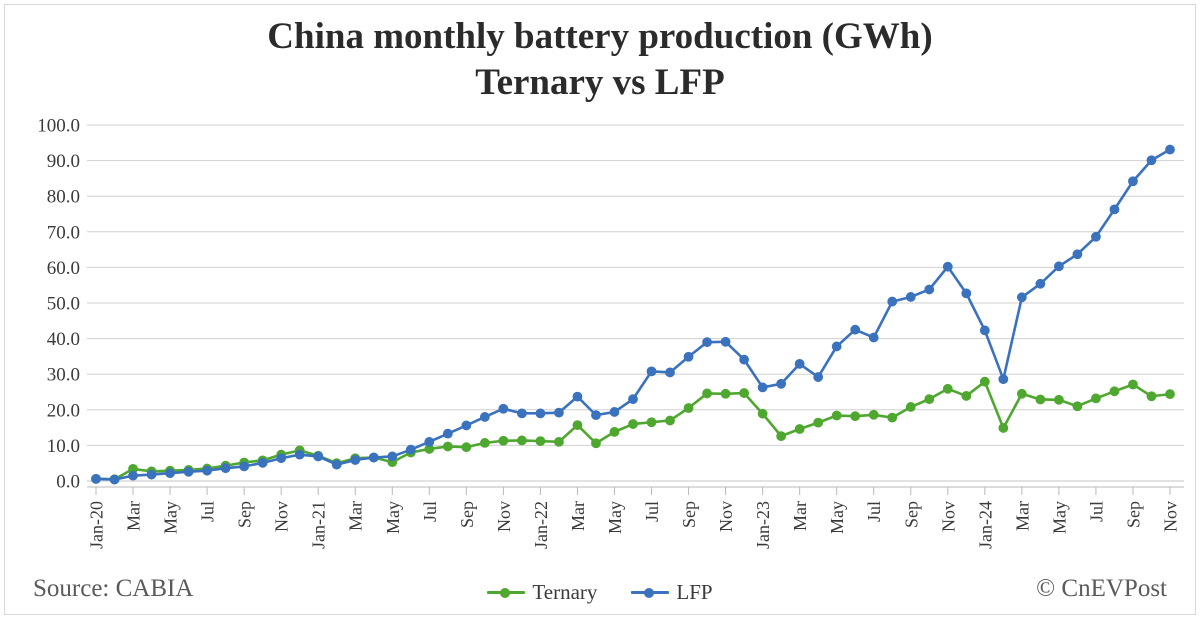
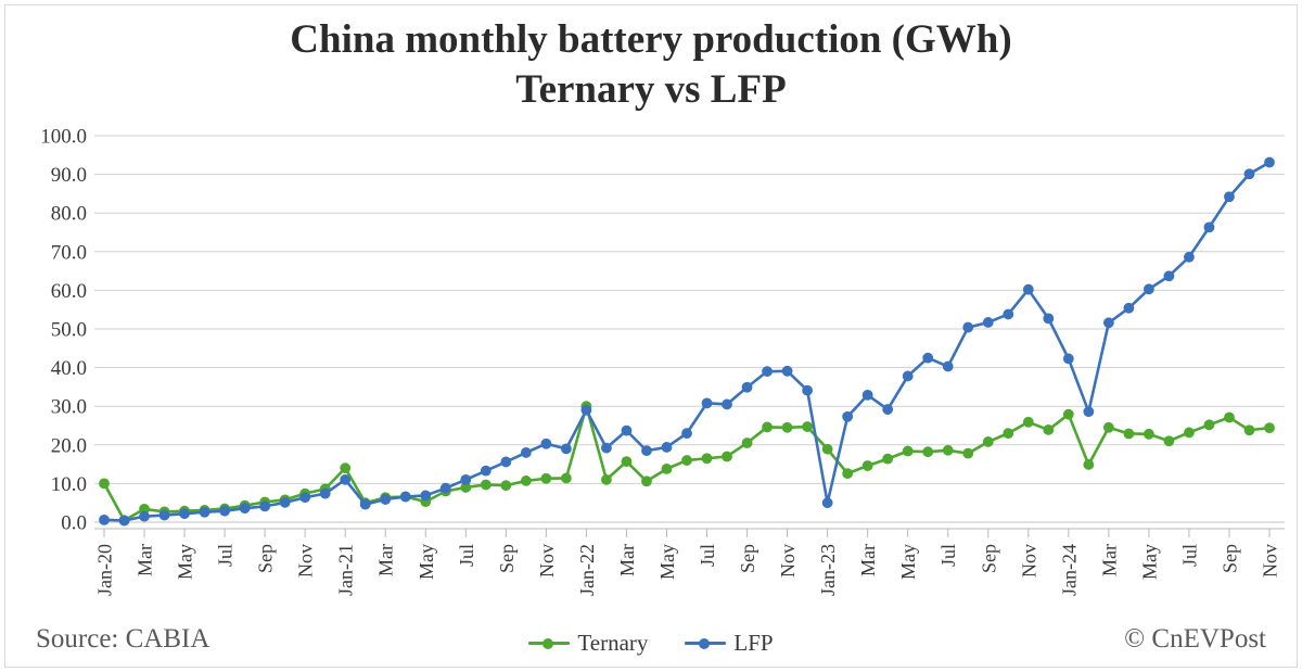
Ternary/Jan-20: 1 -> 10
Ternary/Jan-21: 7 -> 14
LFP/Jan-21: 7 -> 11
Ternary/Jan-22: 11 -> 30
LFP/Jan-22: 19 -> 29
LFP/Jan-23: 26 -> 5
